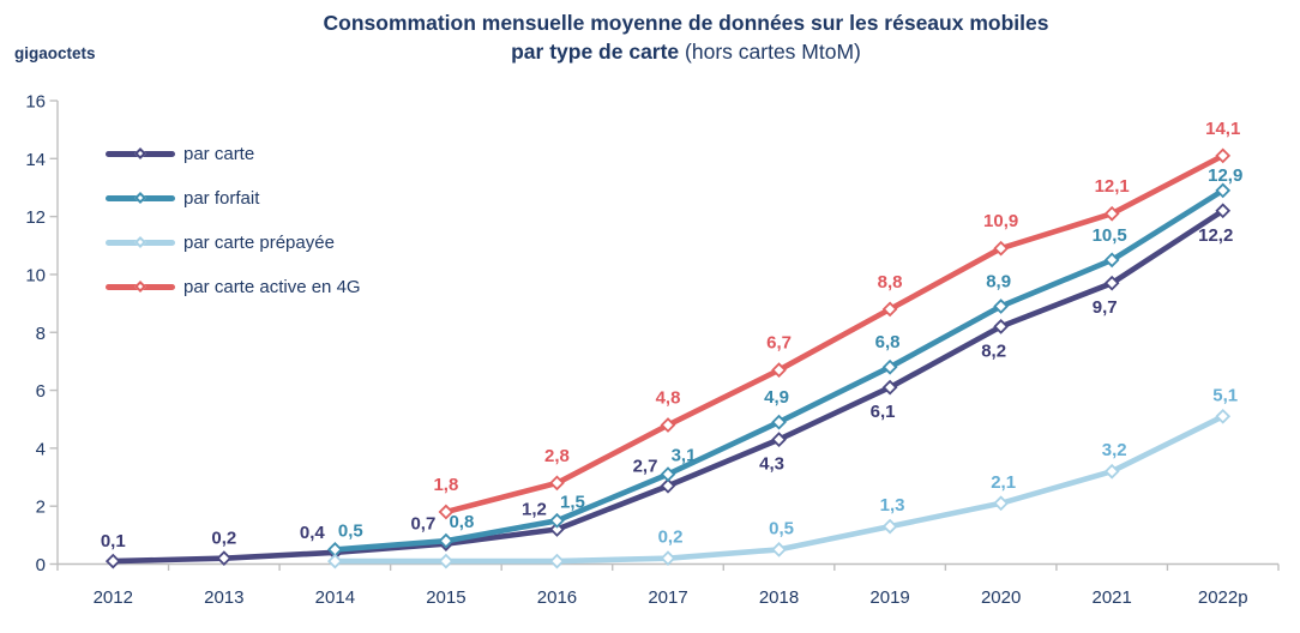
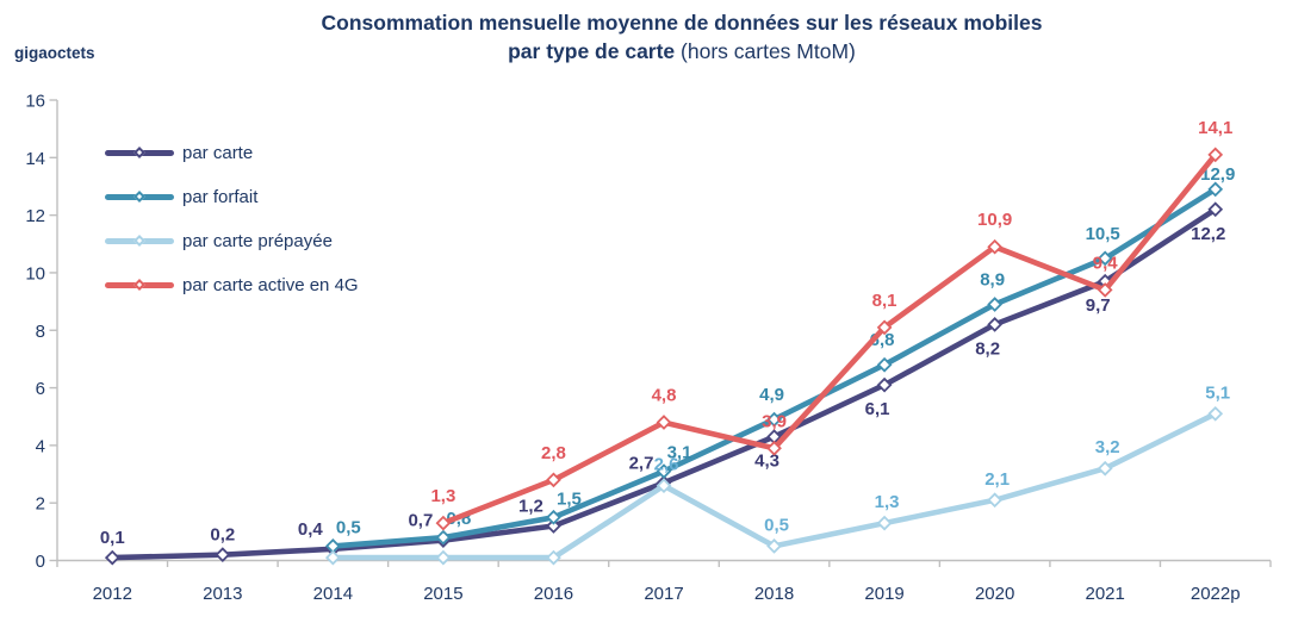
par carte active en 4G/2015: 1,8 -> 1,3
par carte prépayée/2017: 0,2 -> 2,6
par carte active en 4G/2018: 6,7 -> 3,9
par carte active en 4G/2019: 8,8 -> 8,1
par carte active en 4G/2021: 12,1 -> 9,4
